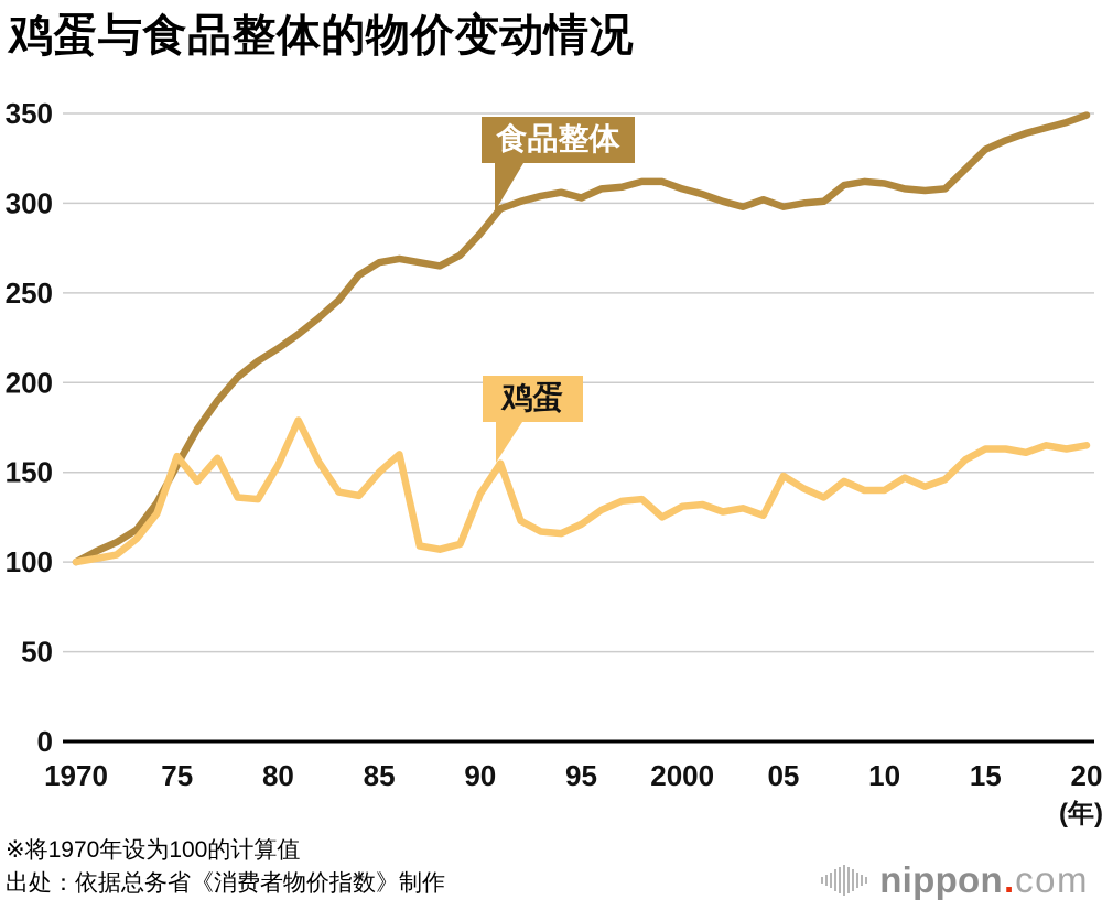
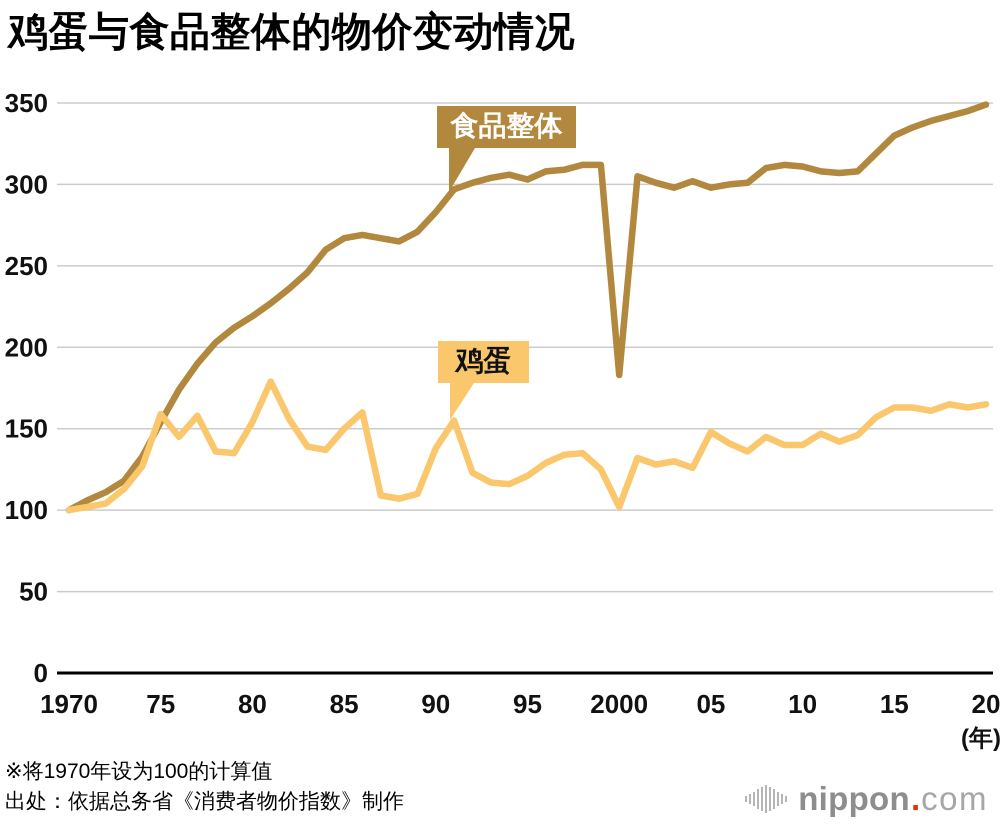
食品整体/2000: 308 -> 183
鸡蛋/2000: 131 -> 102
